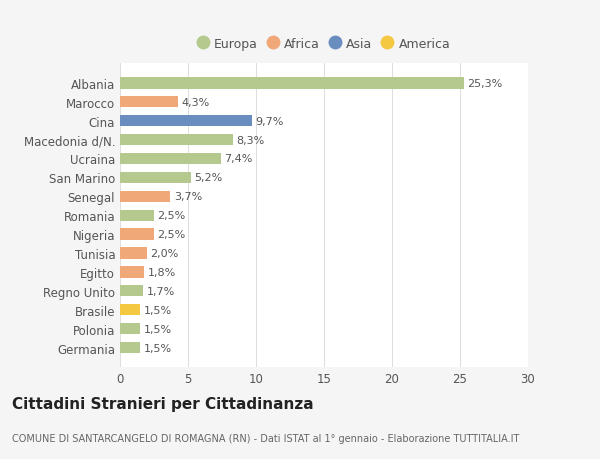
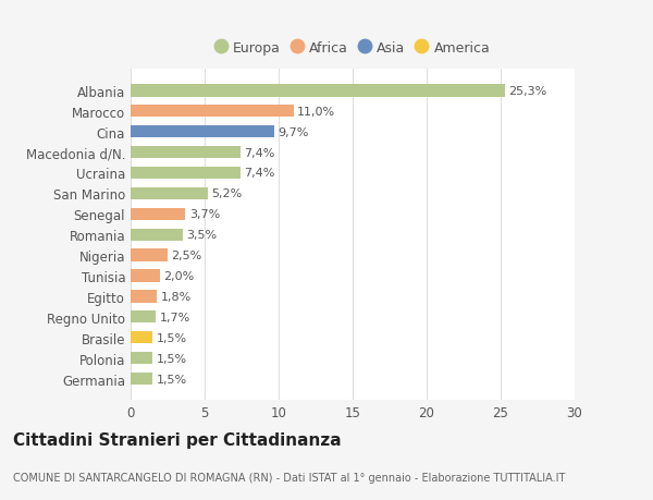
Marocco: 4,3% -> 11,0%
Macedonia d/N.: 8,3% -> 7,4%
Romania: 2,5% -> 3,5%
